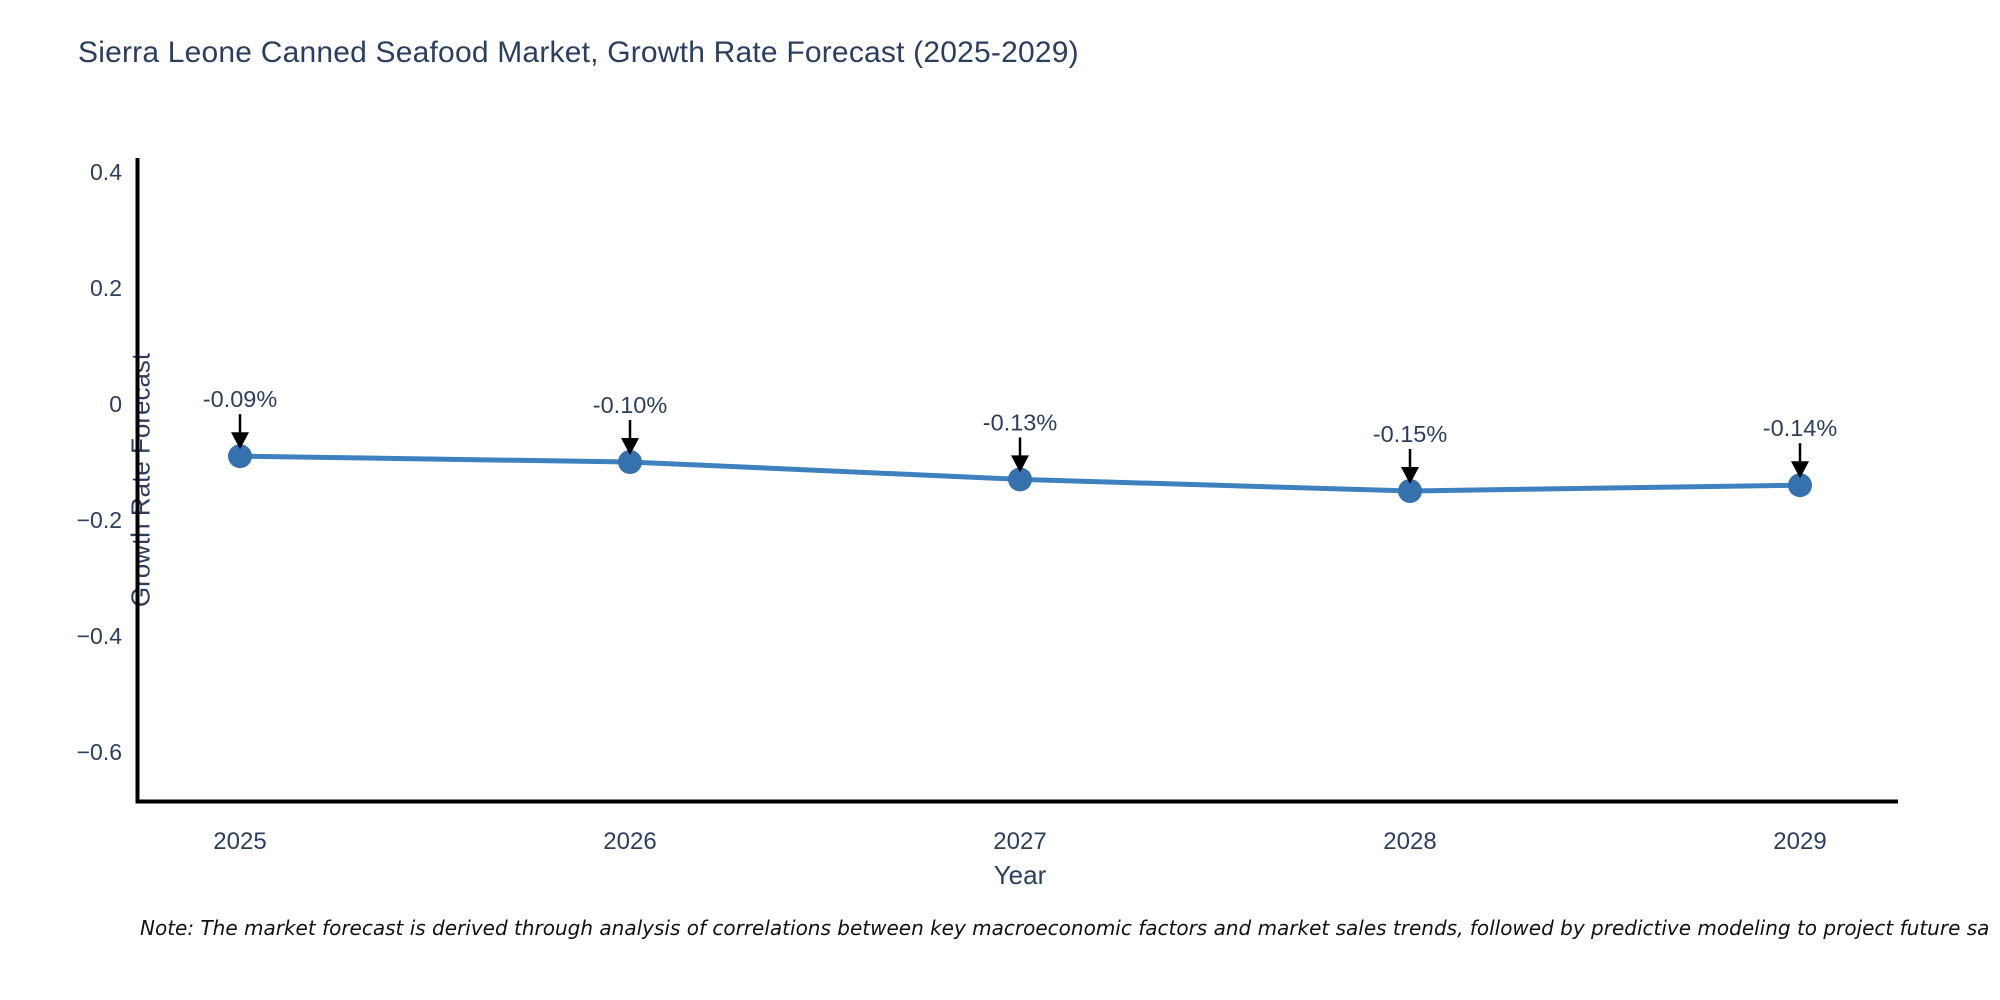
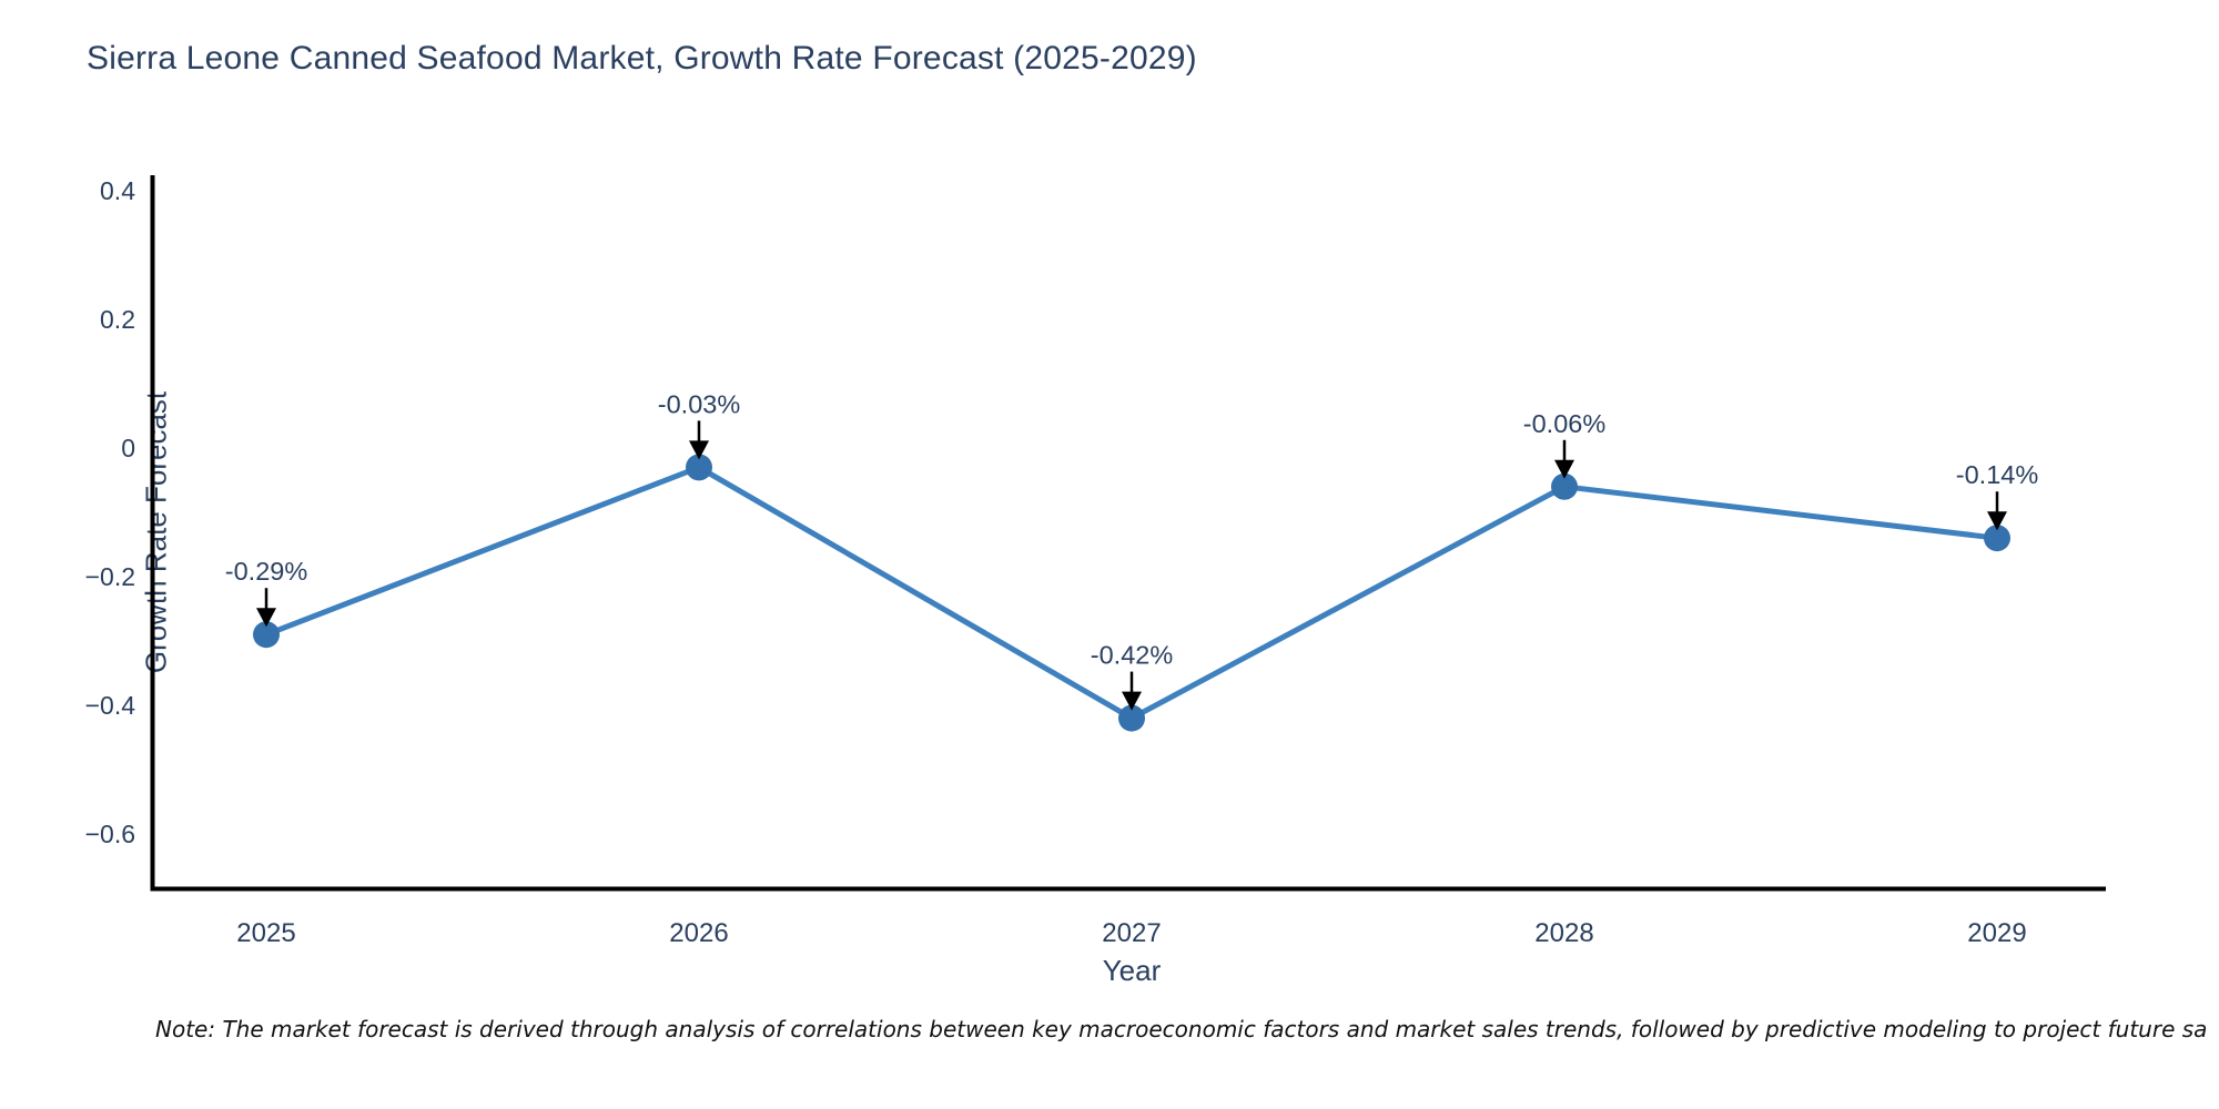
2025: -0.09% -> -0.29%
2026: -0.10% -> -0.03%
2027: -0.13% -> -0.42%
2028: -0.15% -> -0.06%
